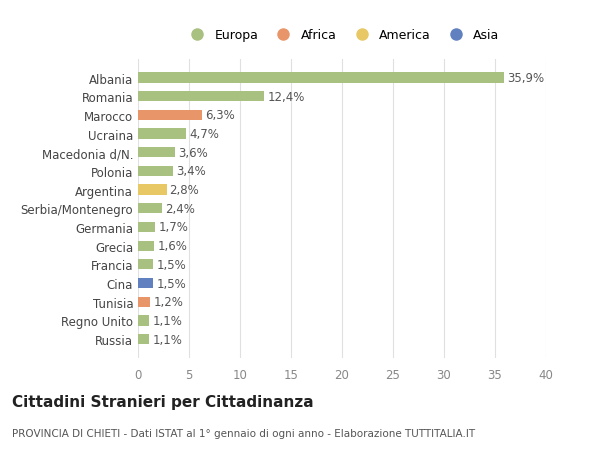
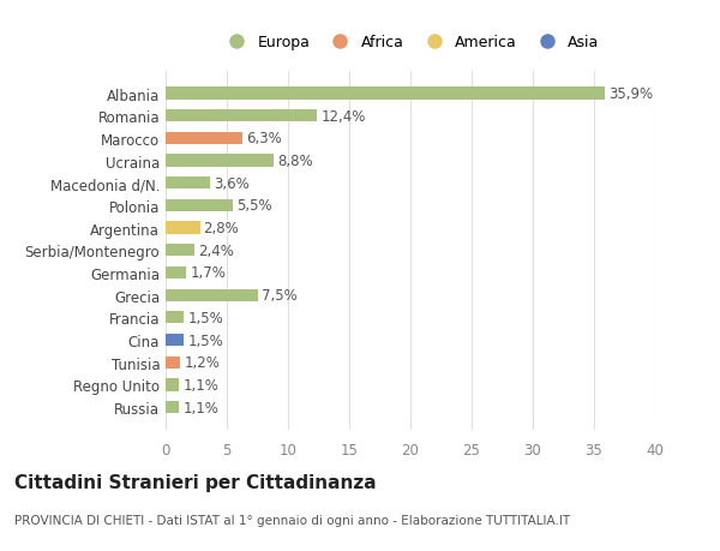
Ucraina: 4,7% -> 8,8%
Polonia: 3,4% -> 5,5%
Grecia: 1,6% -> 7,5%
